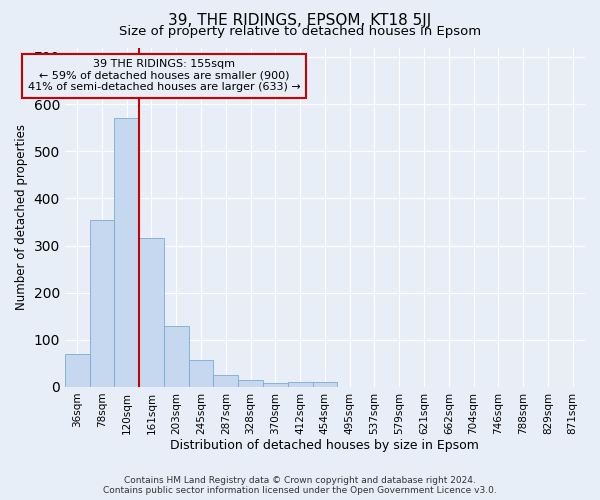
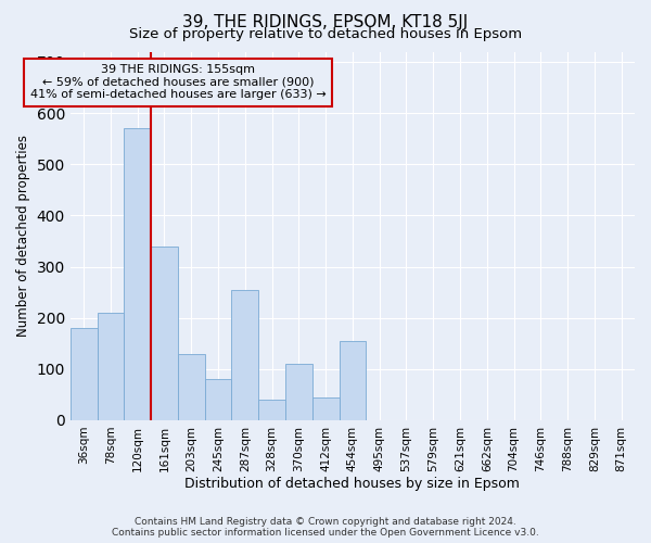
36sqm: 70 -> 180
78sqm: 355 -> 210
161sqm: 315 -> 340
245sqm: 58 -> 80
287sqm: 25 -> 255
328sqm: 15 -> 40
370sqm: 8 -> 110
412sqm: 10 -> 45
454sqm: 10 -> 155
